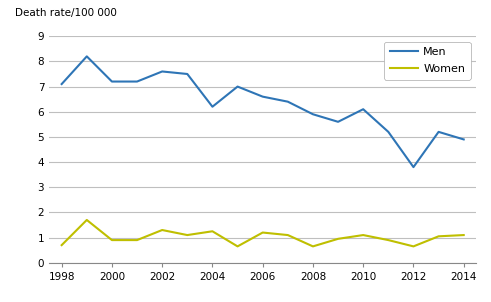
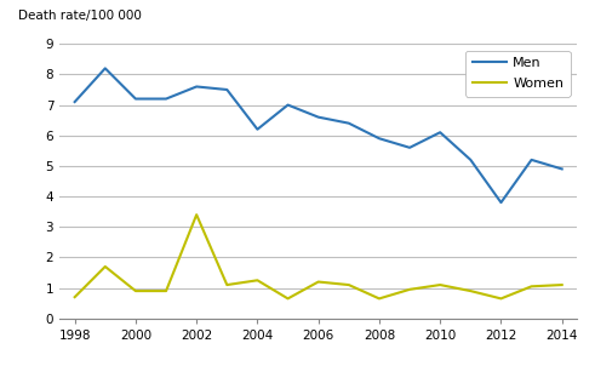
Women/2002: 1.30 -> 3.40
